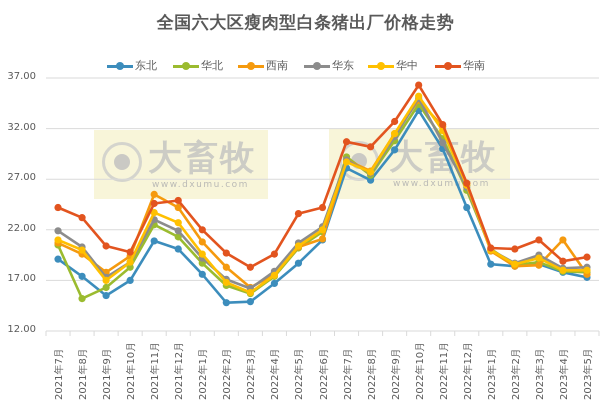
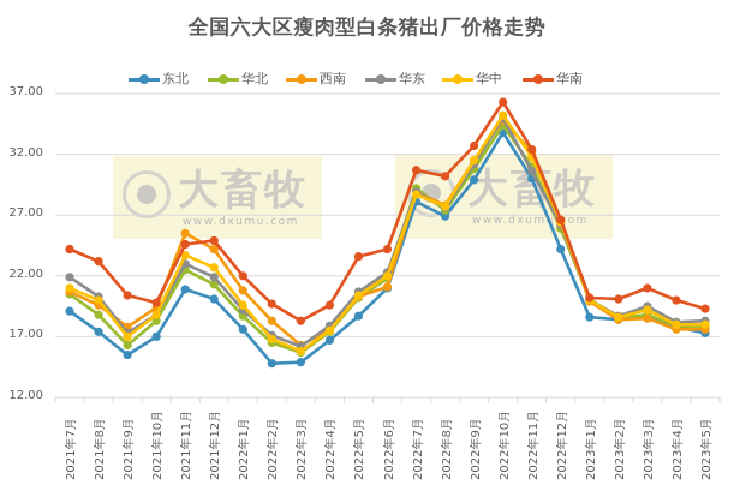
华北/2021年8月: 15.2 -> 18.8
西南/2023年4月: 21.0 -> 17.6
华南/2023年4月: 18.9 -> 20.0
